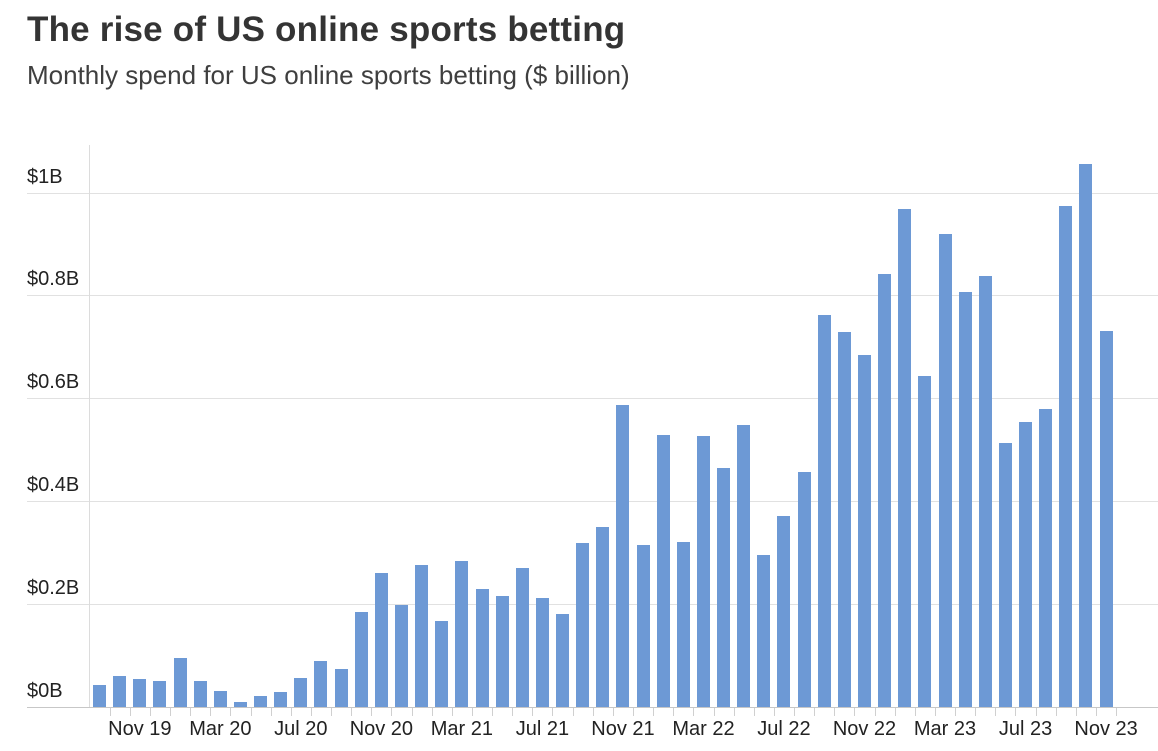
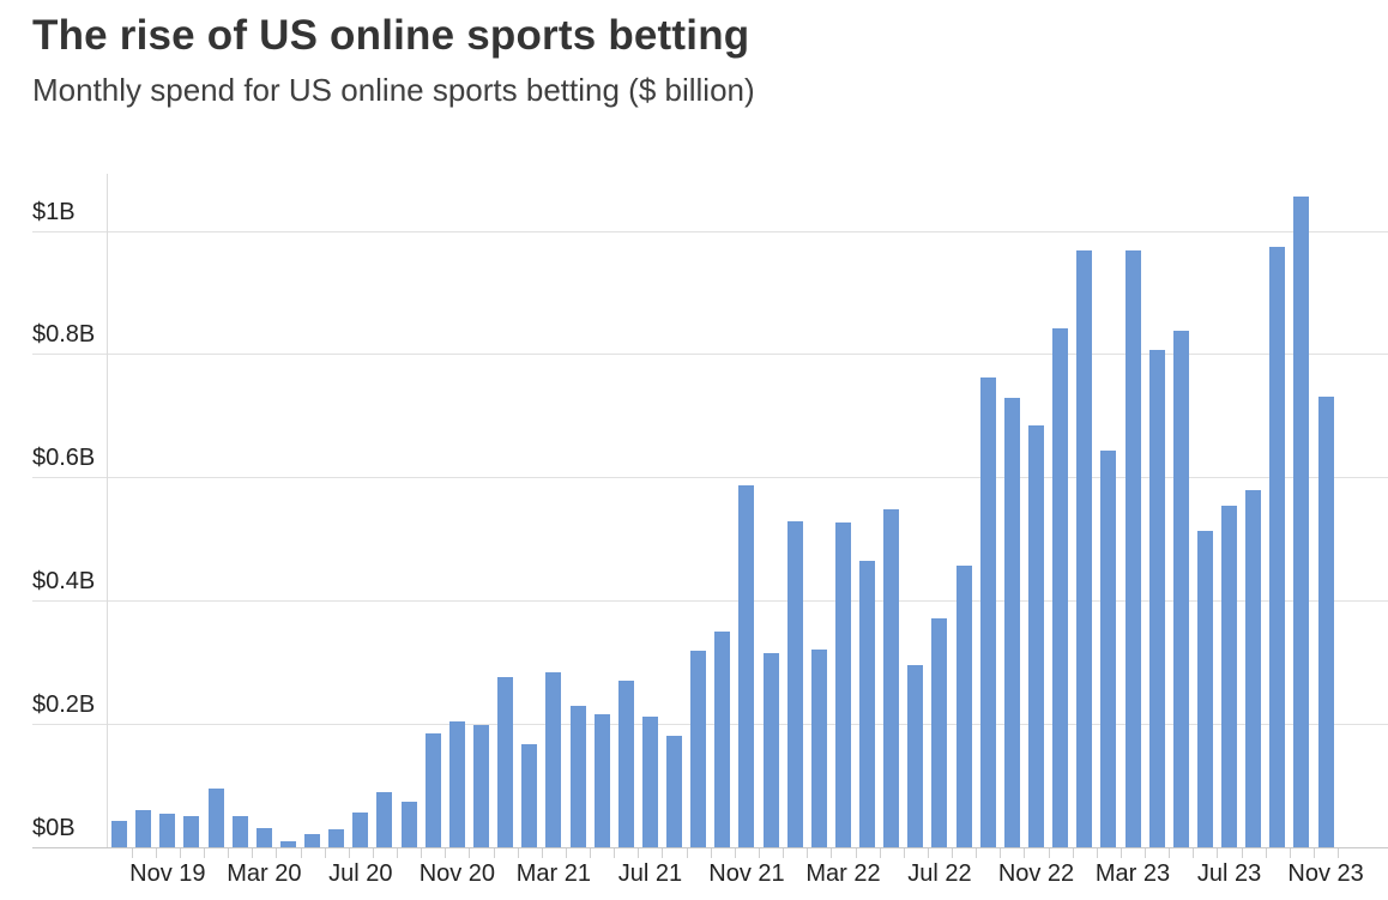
Nov 20: $0.26B -> $0.20B
Mar 23: $0.92B -> $0.97B
